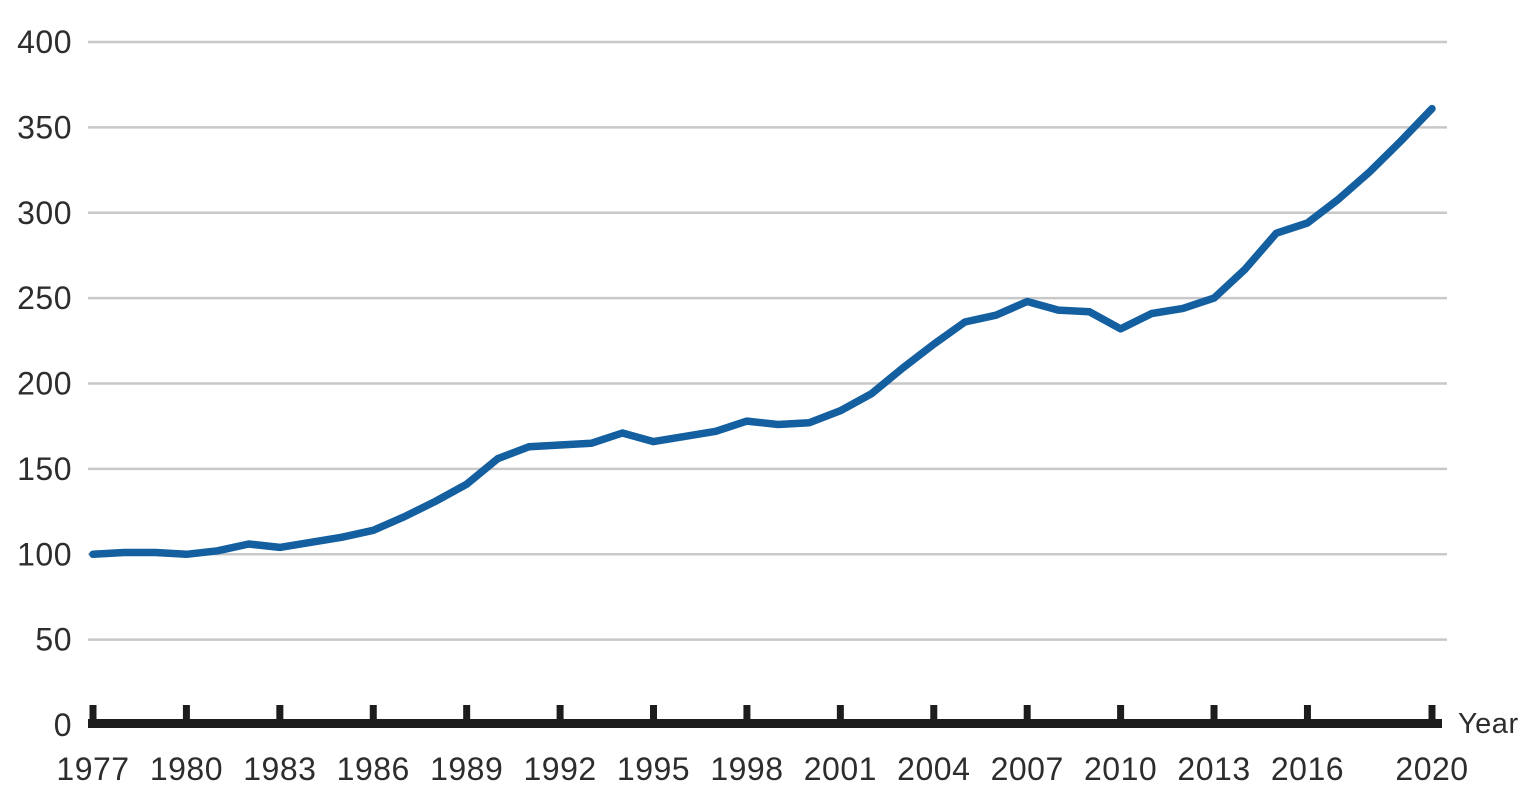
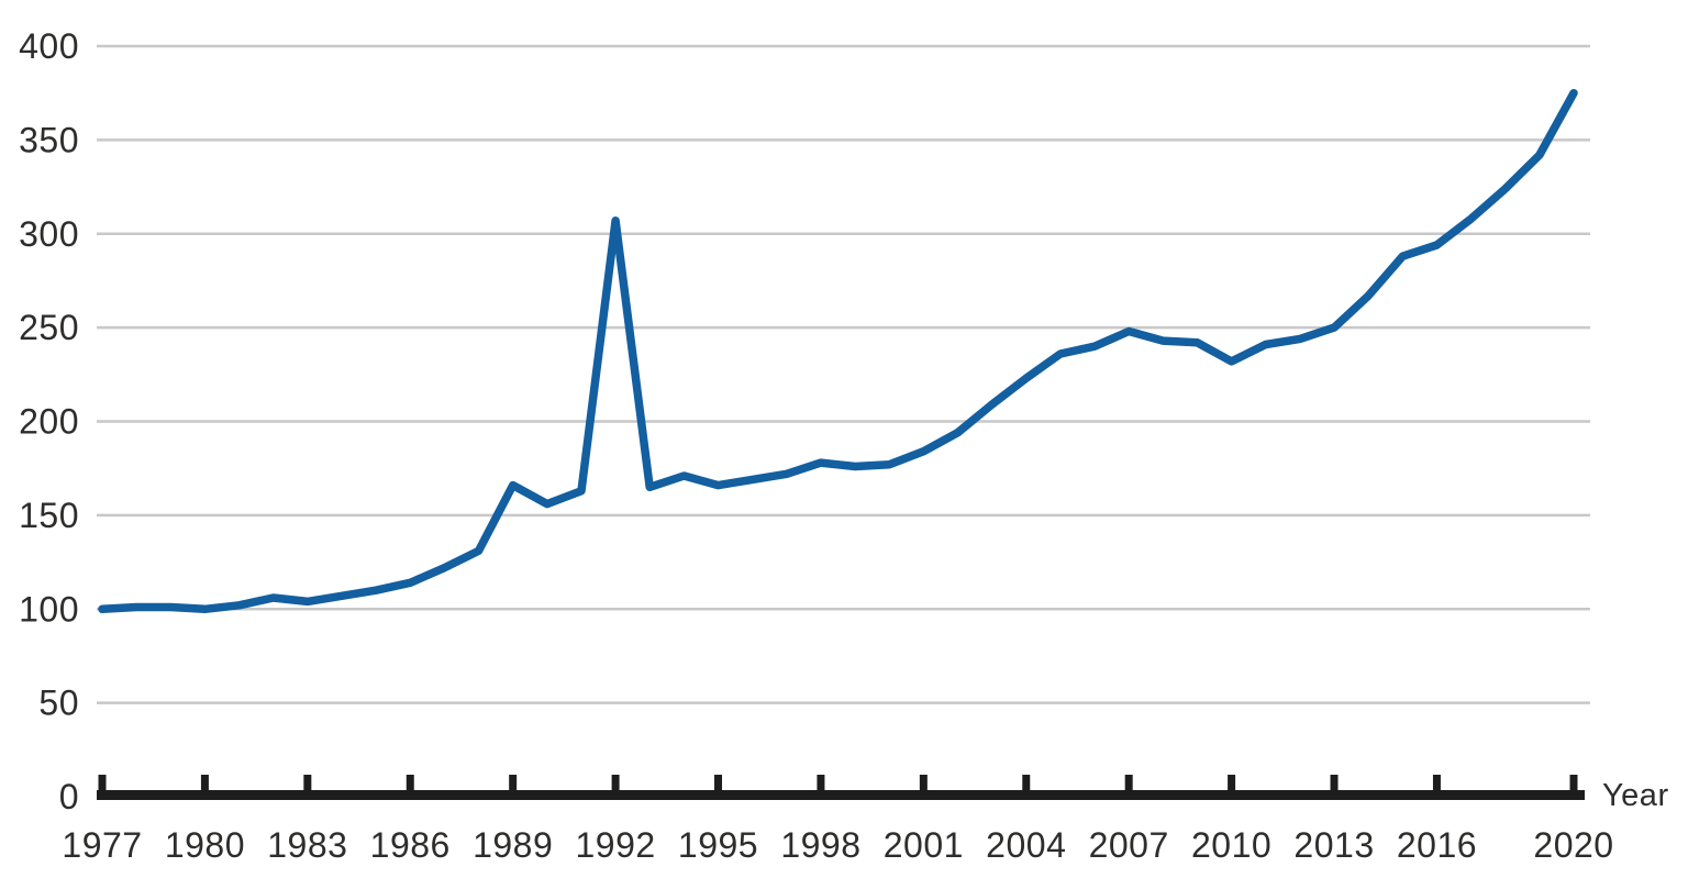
1989: 141 -> 166
1992: 164 -> 307
2020: 361 -> 375
